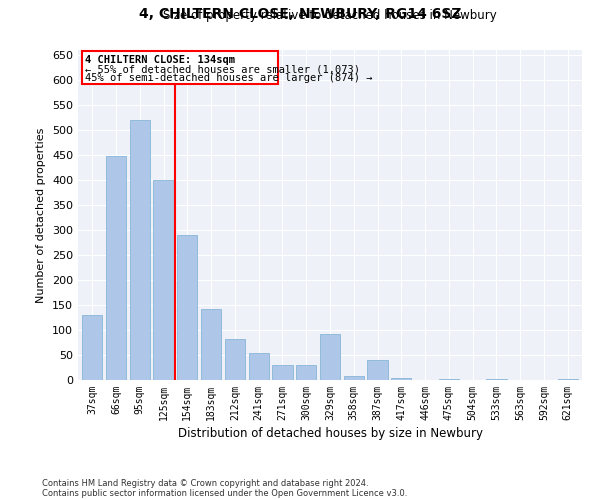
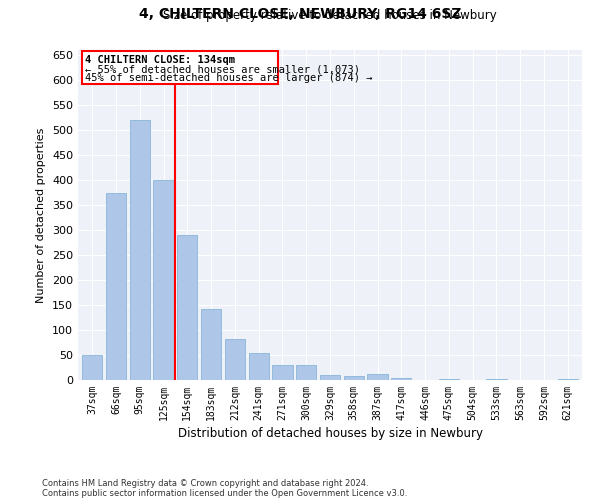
37sqm: 130 -> 50
66sqm: 448 -> 375
329sqm: 92 -> 10
387sqm: 40 -> 12
